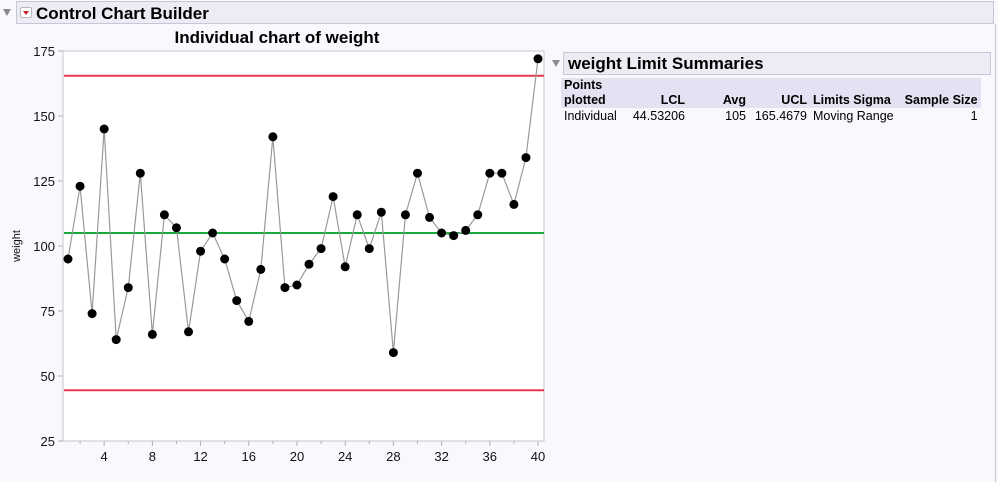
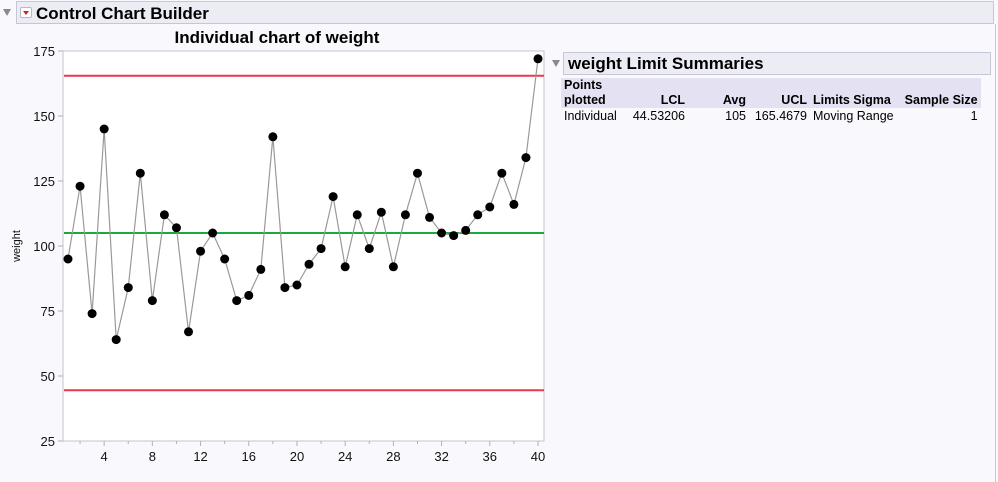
8: 66 -> 79
16: 71 -> 81
28: 59 -> 92
36: 128 -> 115
